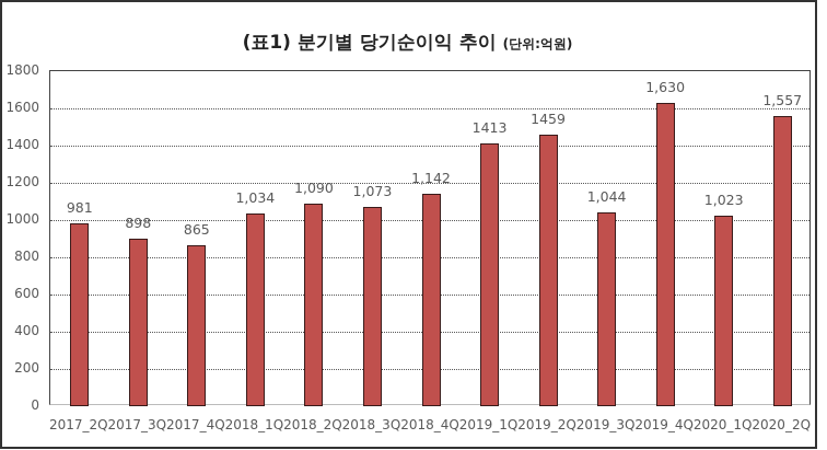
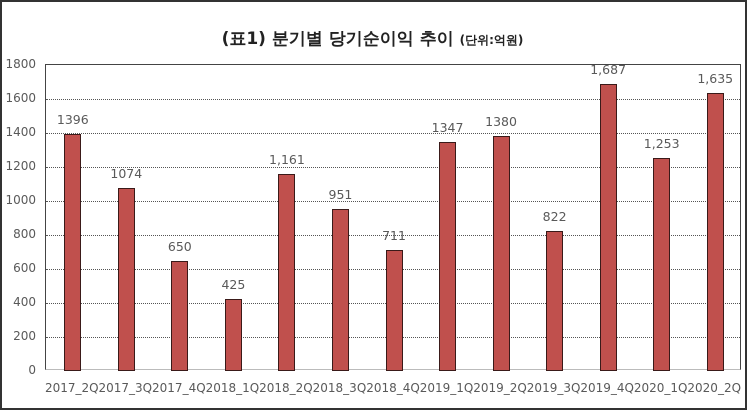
2017_2Q: 981 -> 1396
2017_3Q: 898 -> 1074
2017_4Q: 865 -> 650
2018_1Q: 1,034 -> 425
2018_2Q: 1,090 -> 1,161
2018_3Q: 1,073 -> 951
2018_4Q: 1,142 -> 711
2019_1Q: 1413 -> 1347
2019_2Q: 1459 -> 1380
2019_3Q: 1,044 -> 822
2019_4Q: 1,630 -> 1,687
2020_1Q: 1,023 -> 1,253
2020_2Q: 1,557 -> 1,635
